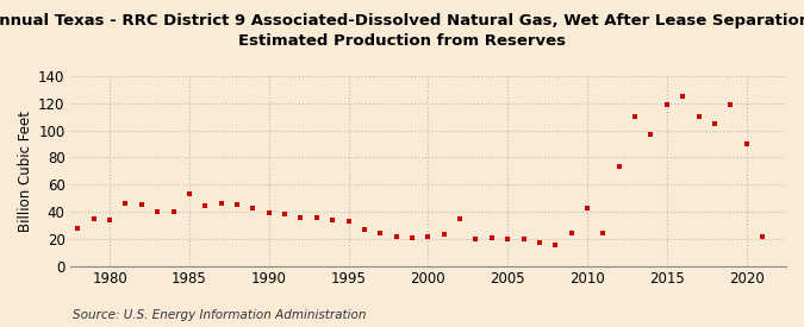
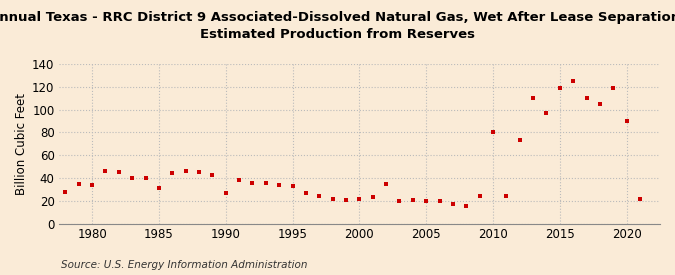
1985: 53 -> 31
1990: 39 -> 27
2010: 43 -> 80
